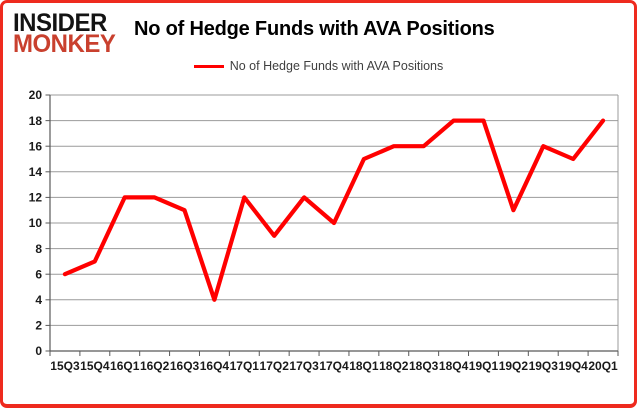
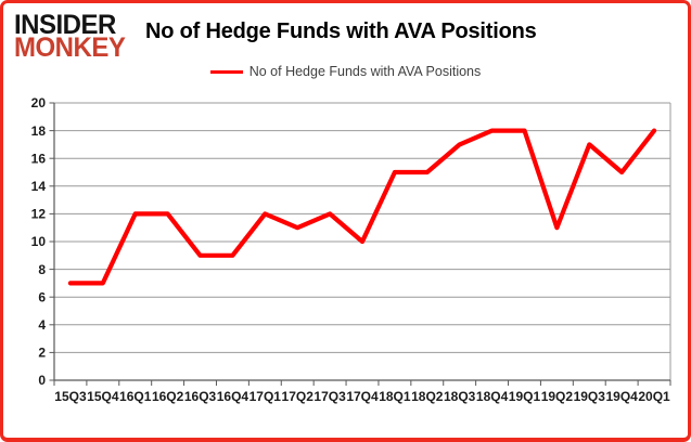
15Q3: 6 -> 7
16Q3: 11 -> 9
16Q4: 4 -> 9
17Q2: 9 -> 11
18Q2: 16 -> 15
18Q3: 16 -> 17
19Q3: 16 -> 17
